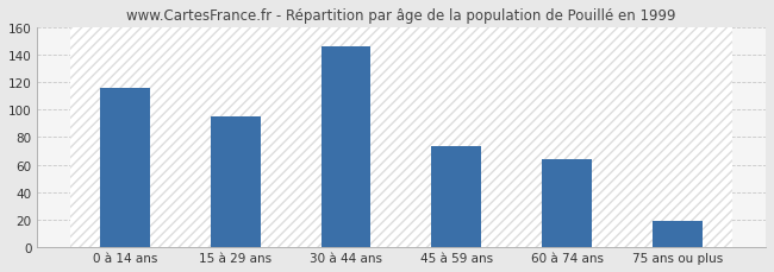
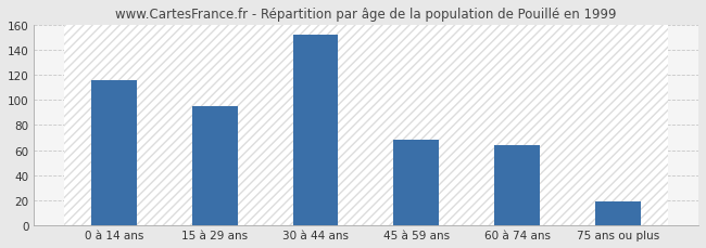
30 à 44 ans: 146 -> 152
45 à 59 ans: 73 -> 68
